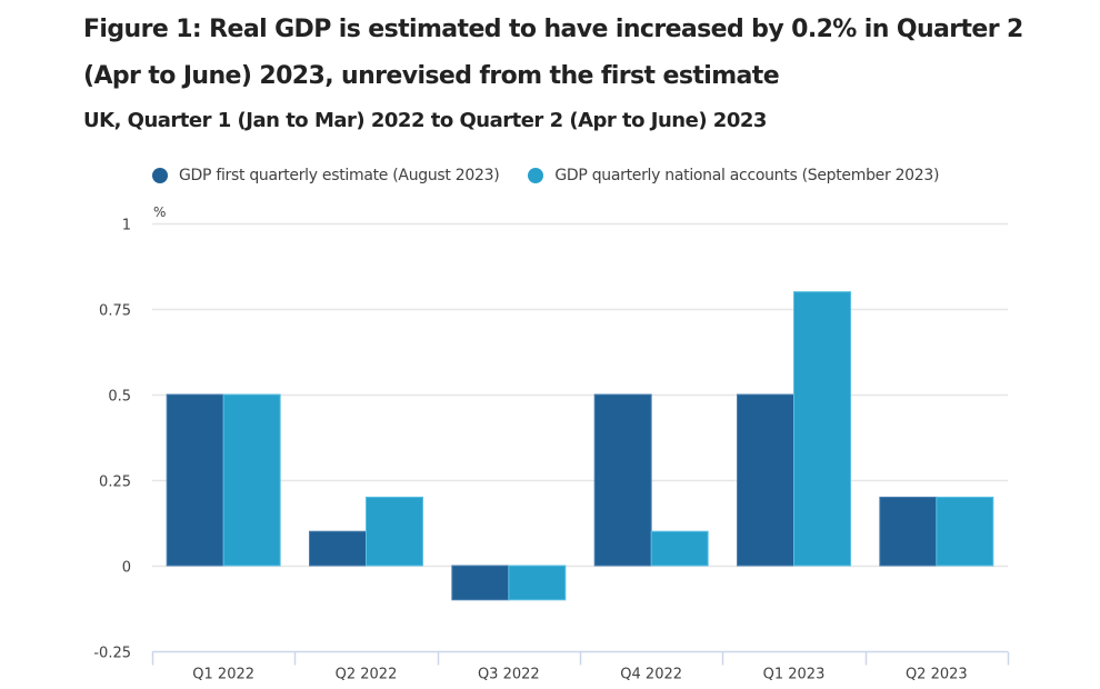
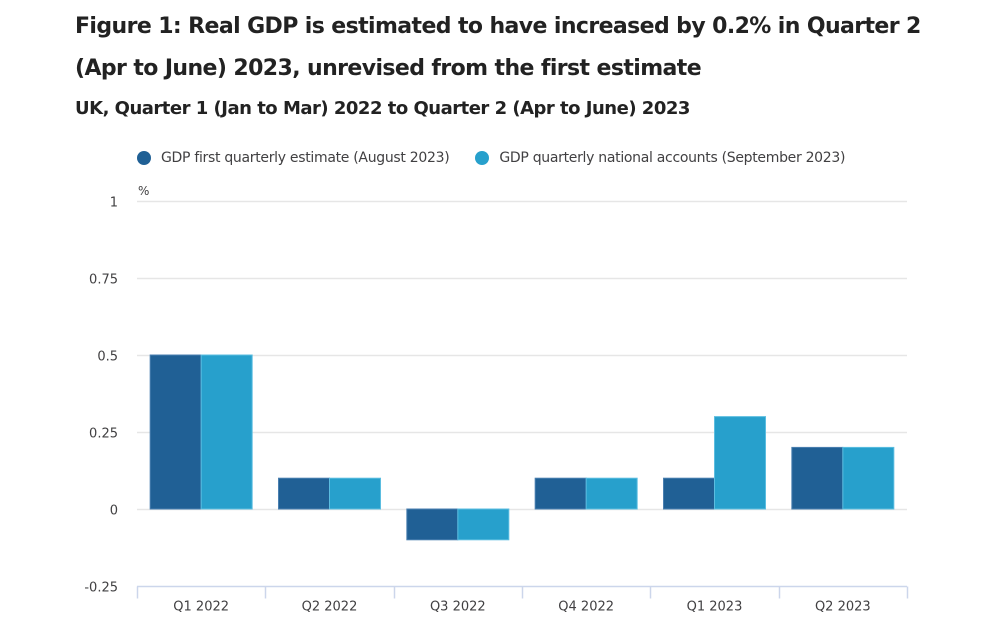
GDP quarterly national accounts (September 2023)/Q2 2022: 0.2 -> 0.1
GDP first quarterly estimate (August 2023)/Q4 2022: 0.5 -> 0.1
GDP first quarterly estimate (August 2023)/Q1 2023: 0.5 -> 0.1
GDP quarterly national accounts (September 2023)/Q1 2023: 0.8 -> 0.3
